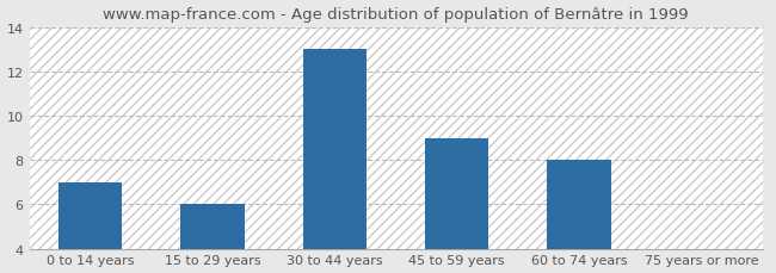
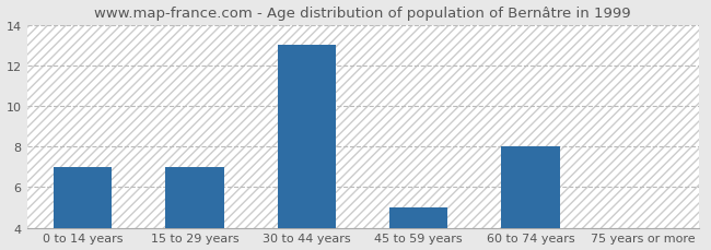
15 to 29 years: 6.0 -> 7.0
45 to 59 years: 9.0 -> 5.0
